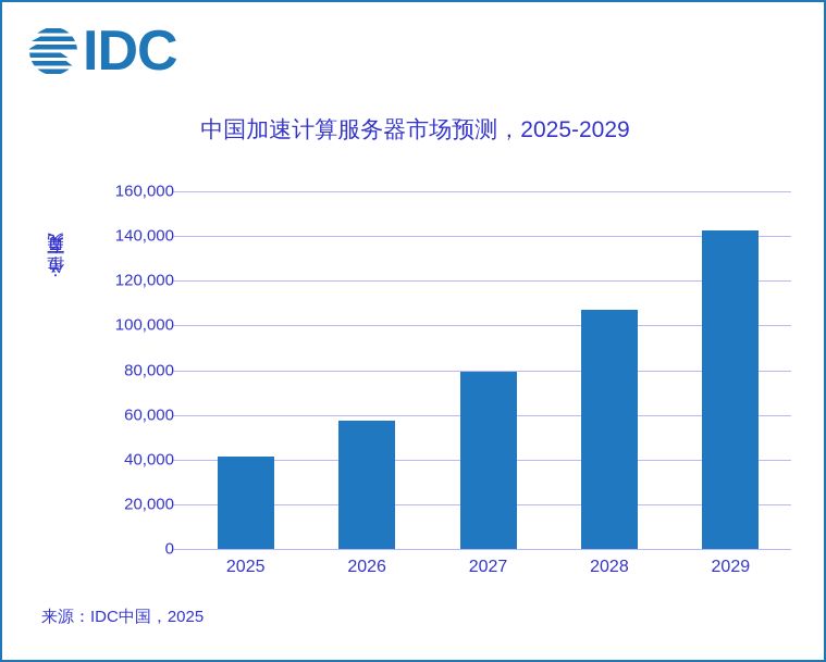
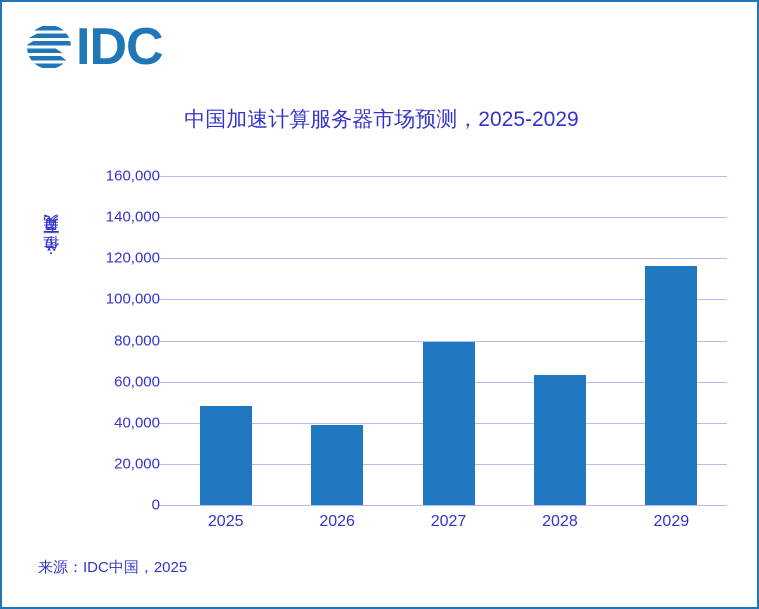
2025: 42000 -> 48000
2026: 58000 -> 39000
2028: 107000 -> 63000
2029: 142000 -> 116000
